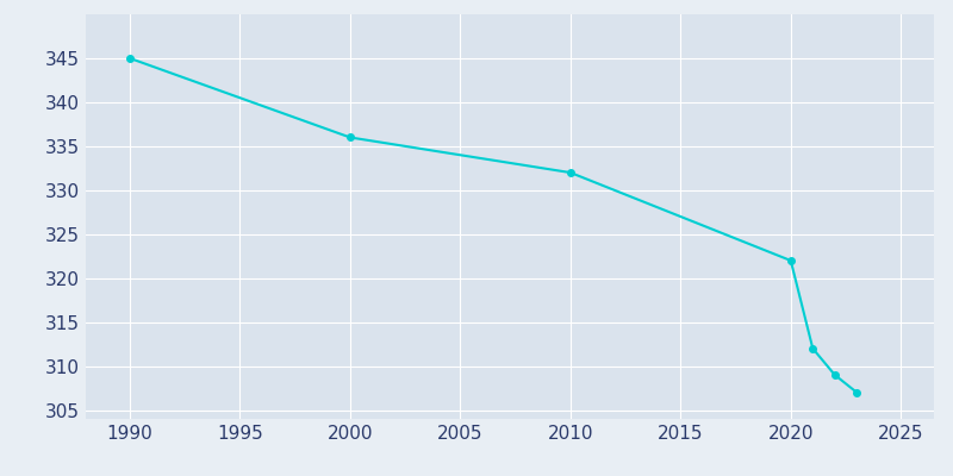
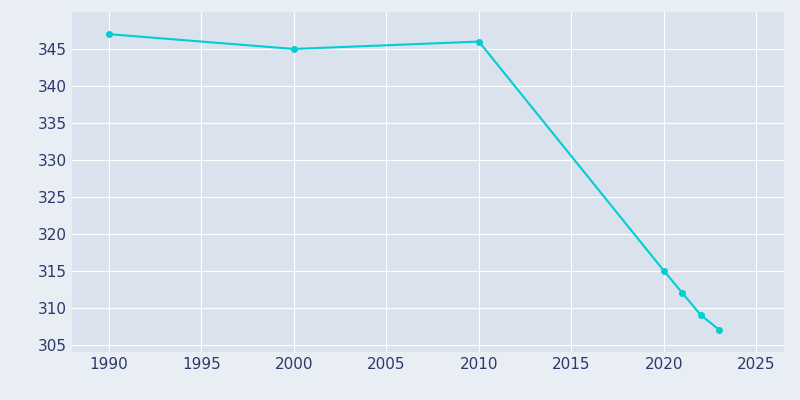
1990: 345 -> 347
2000: 336 -> 345
2010: 332 -> 346
2020: 322 -> 315
